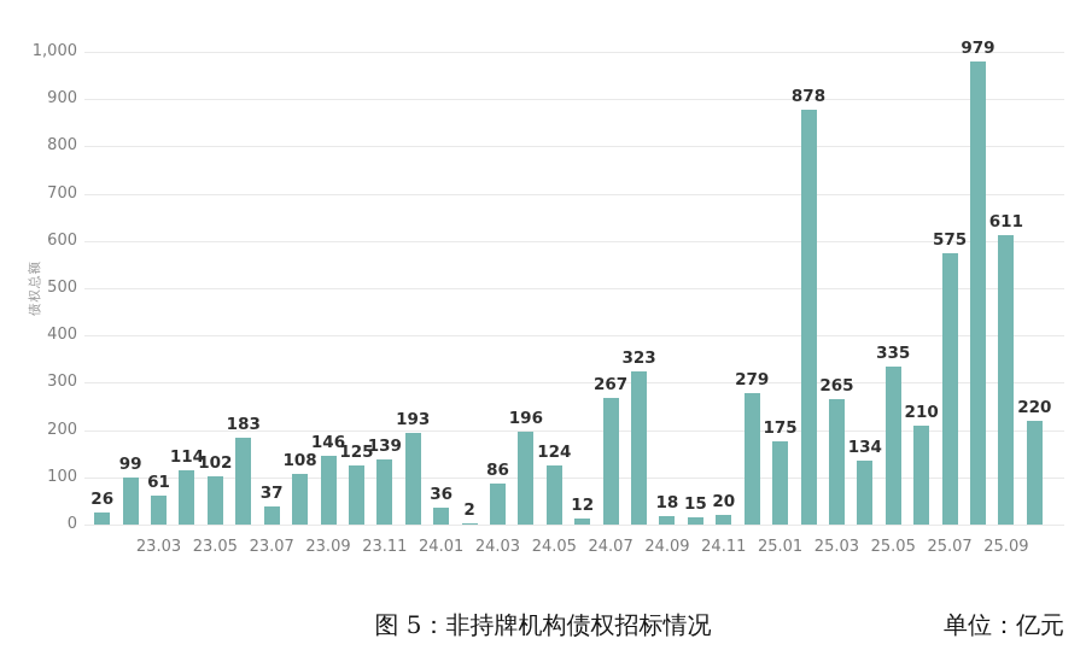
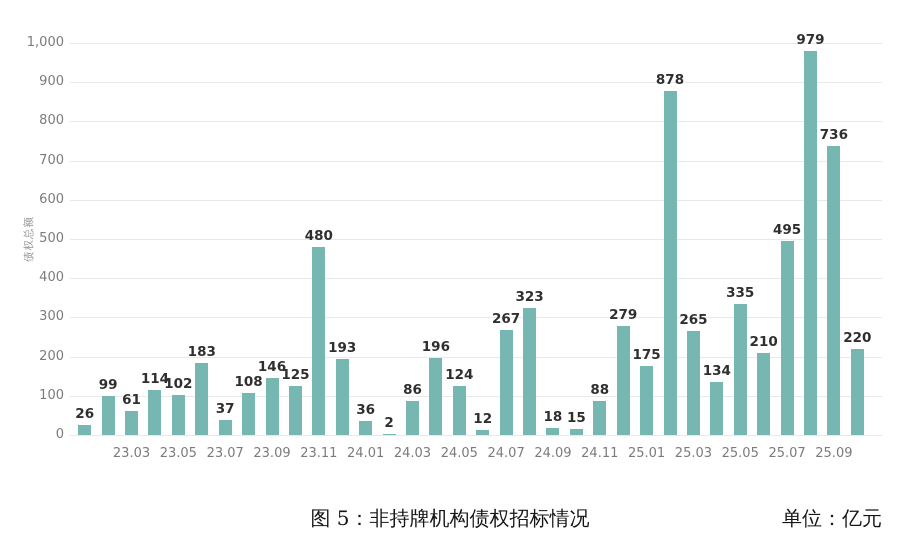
23.11: 139 -> 480
24.11: 20 -> 88
25.07: 575 -> 495
25.09: 611 -> 736
